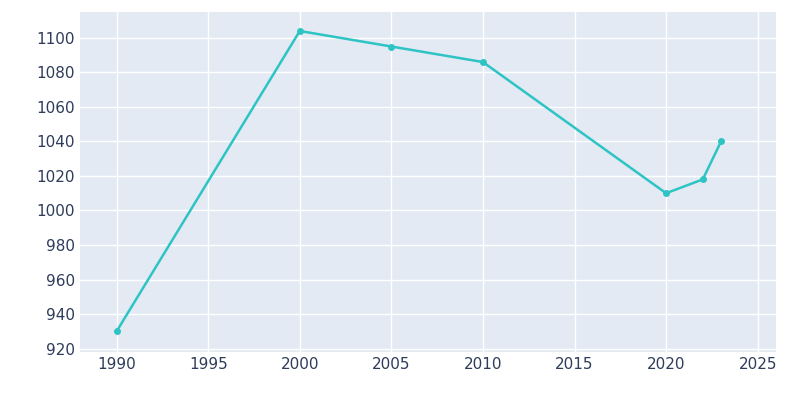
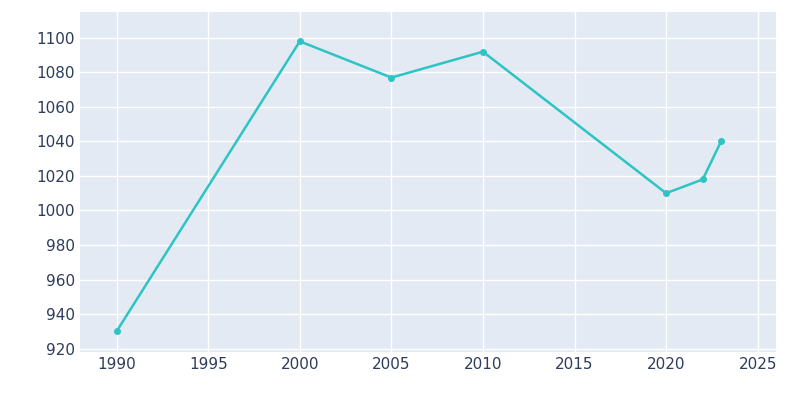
2000: 1104 -> 1098
2005: 1095 -> 1077
2010: 1086 -> 1092
